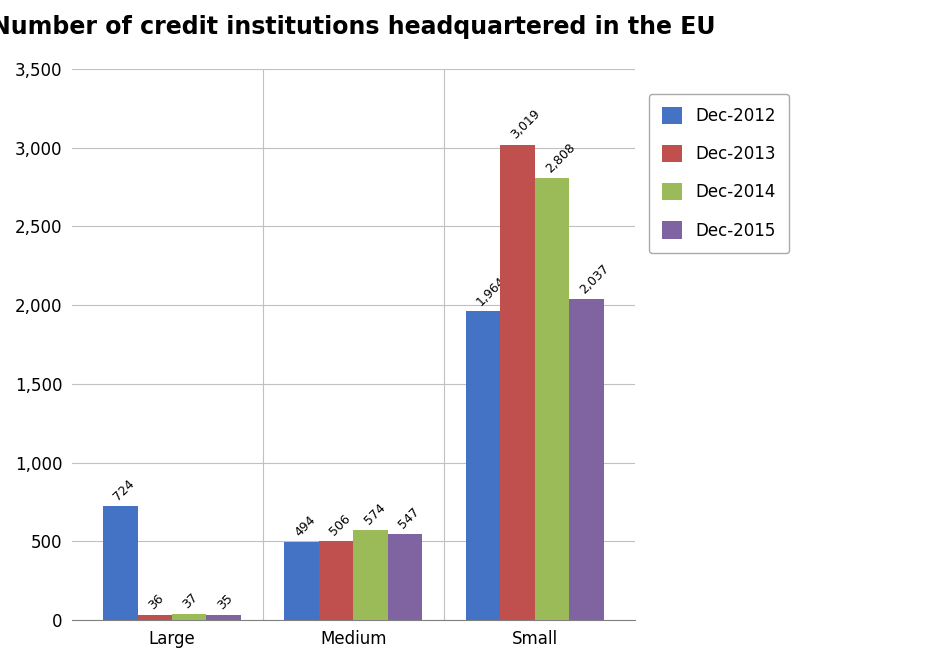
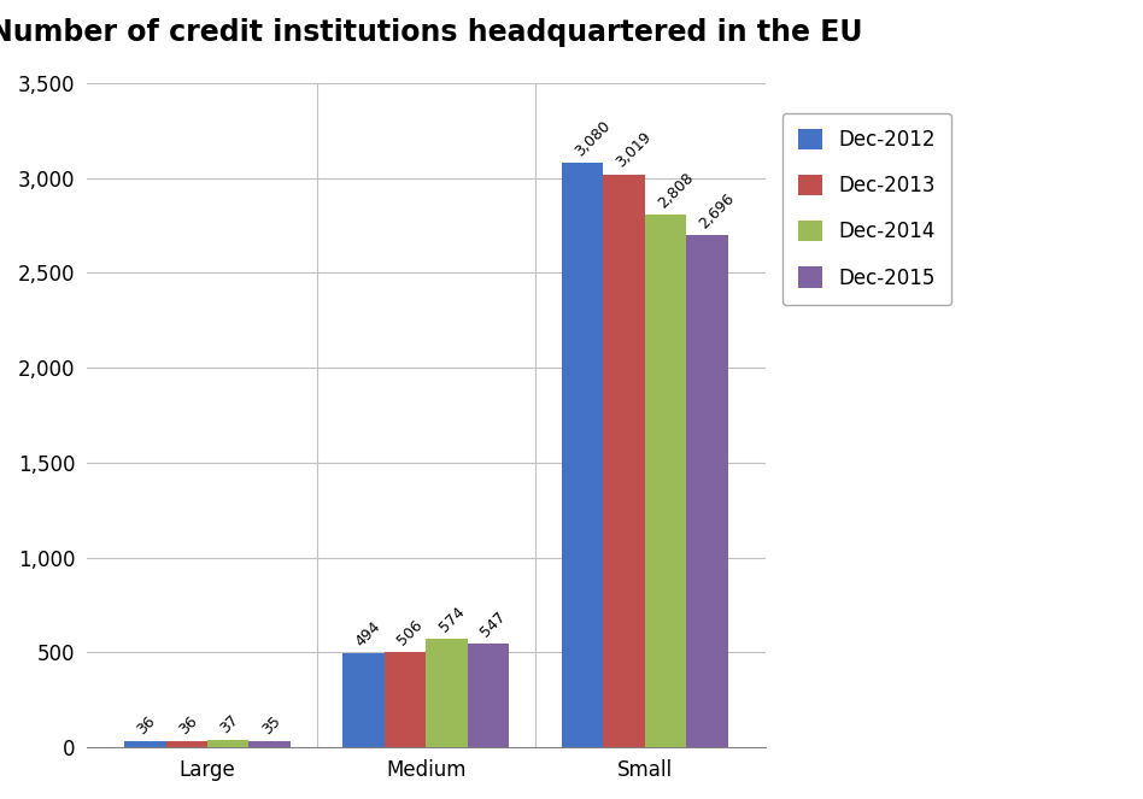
Dec-2012/Large: 724 -> 36
Dec-2012/Small: 1,964 -> 3,080
Dec-2015/Small: 2,037 -> 2,696
